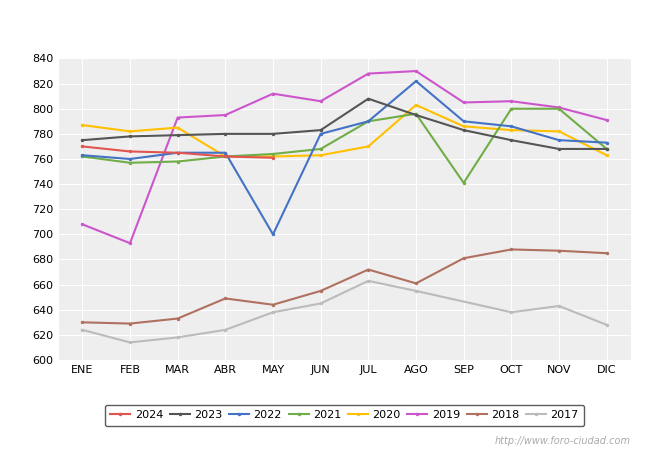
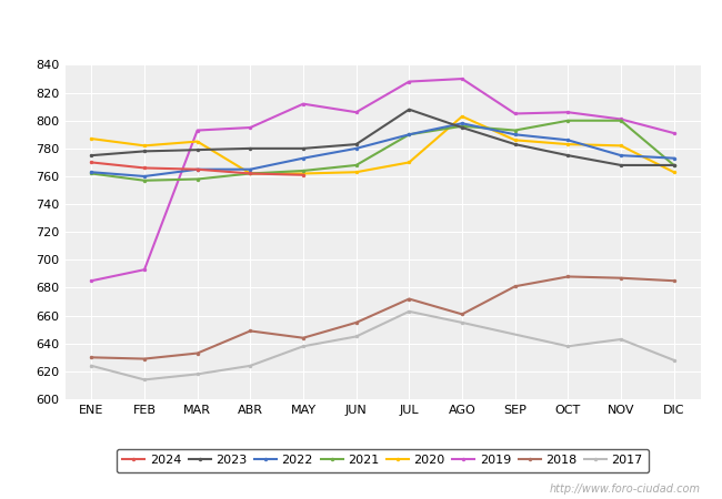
2019/ENE: 708 -> 685
2022/MAY: 700 -> 773
2022/AGO: 822 -> 798
2021/SEP: 741 -> 793
